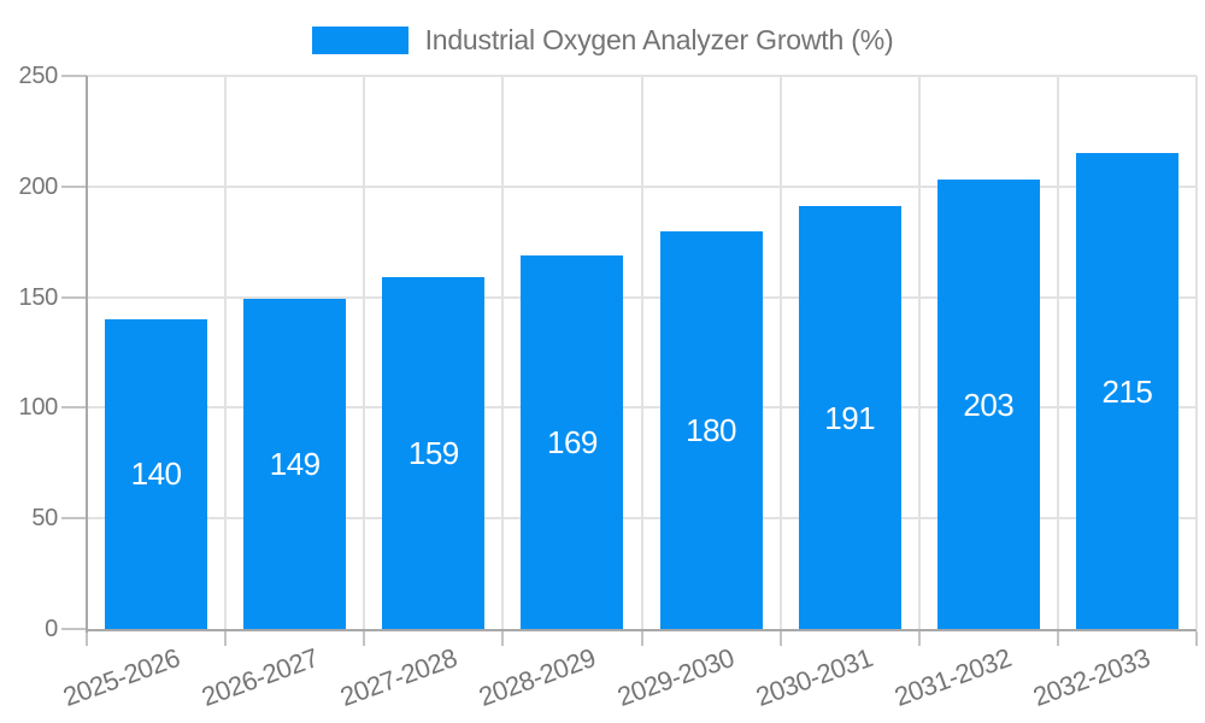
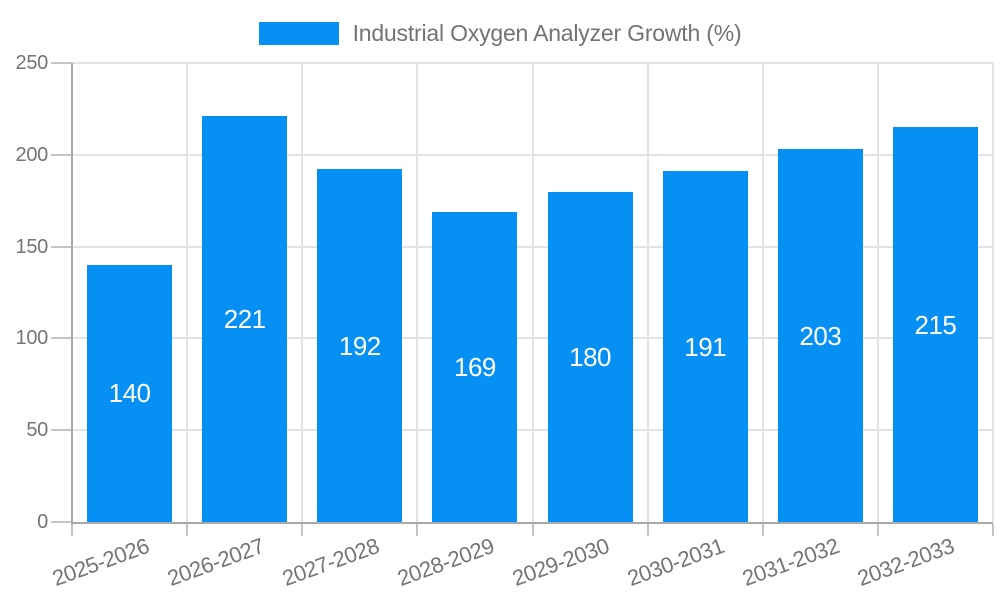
2026-2027: 149 -> 221
2027-2028: 159 -> 192
